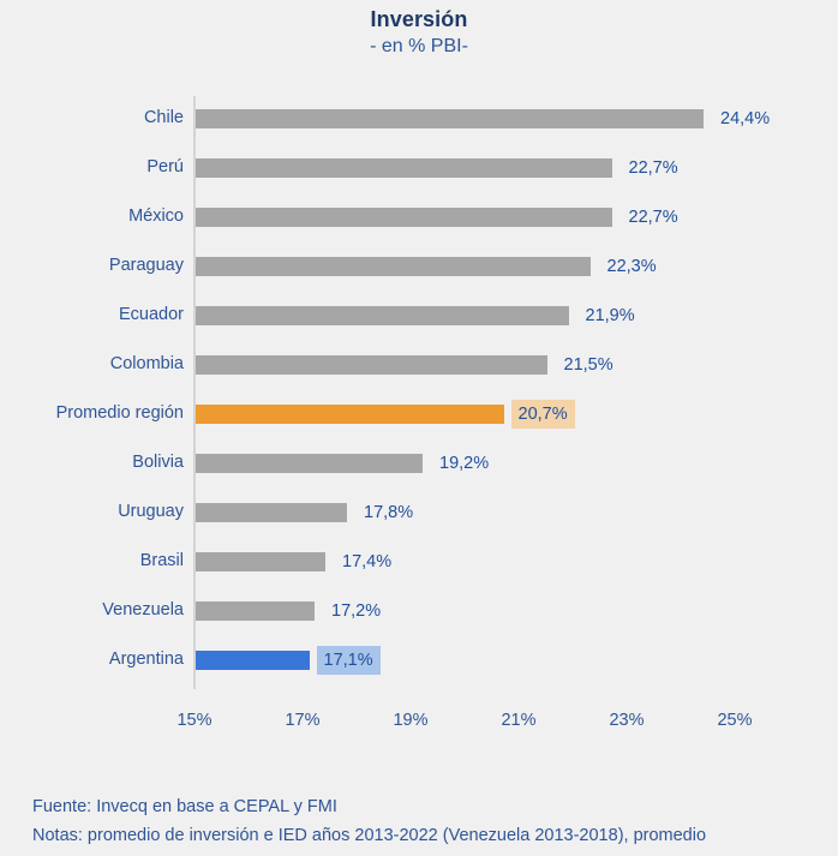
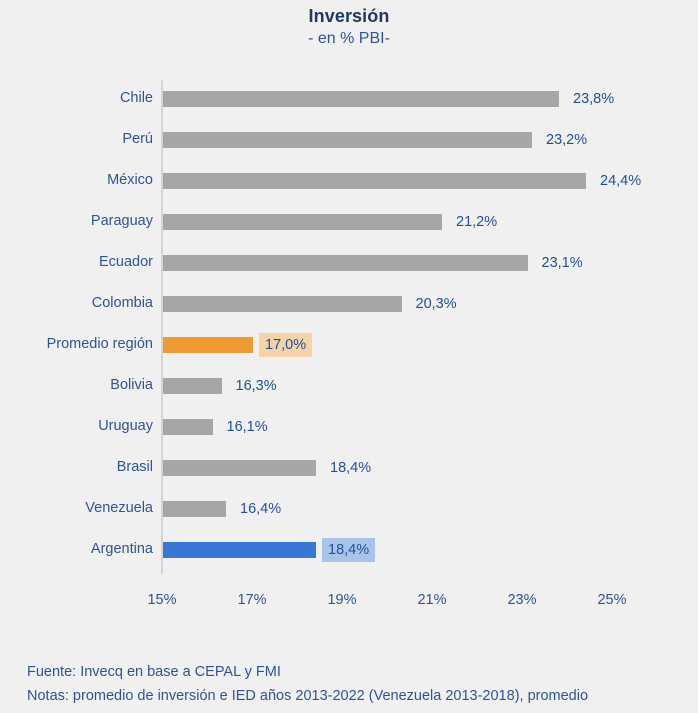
Chile: 24,4% -> 23,8%
Perú: 22,7% -> 23,2%
México: 22,7% -> 24,4%
Paraguay: 22,3% -> 21,2%
Ecuador: 21,9% -> 23,1%
Colombia: 21,5% -> 20,3%
Promedio región: 20,7% -> 17,0%
Bolivia: 19,2% -> 16,3%
Uruguay: 17,8% -> 16,1%
Brasil: 17,4% -> 18,4%
Venezuela: 17,2% -> 16,4%
Argentina: 17,1% -> 18,4%
